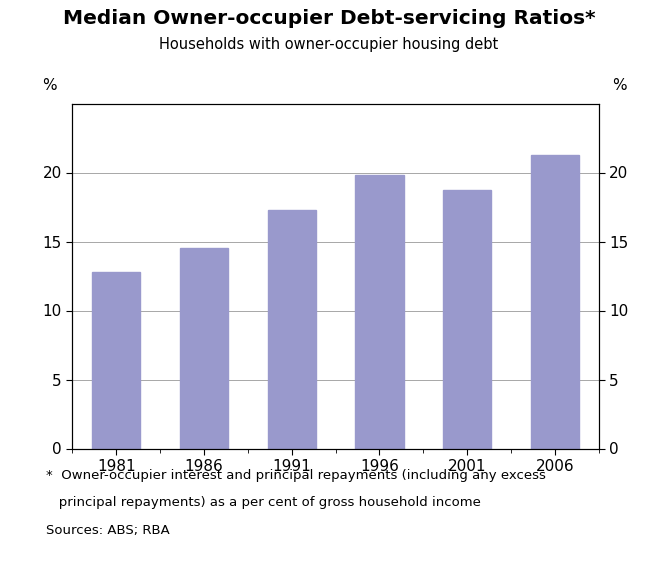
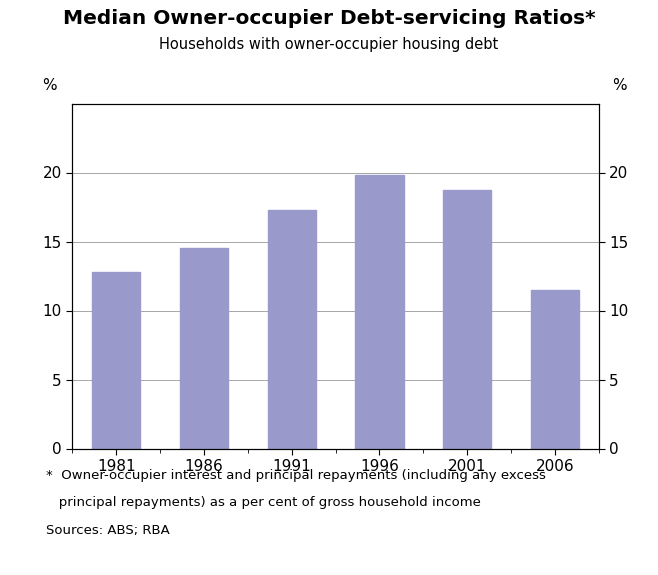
2006: 21.3 -> 11.5
